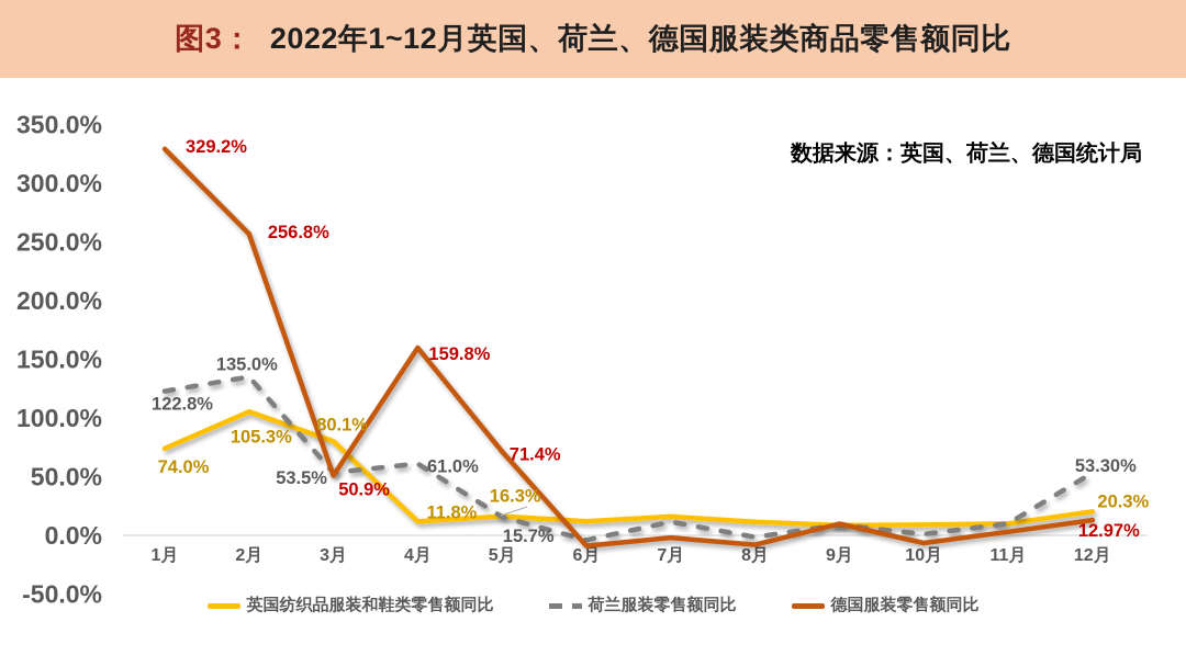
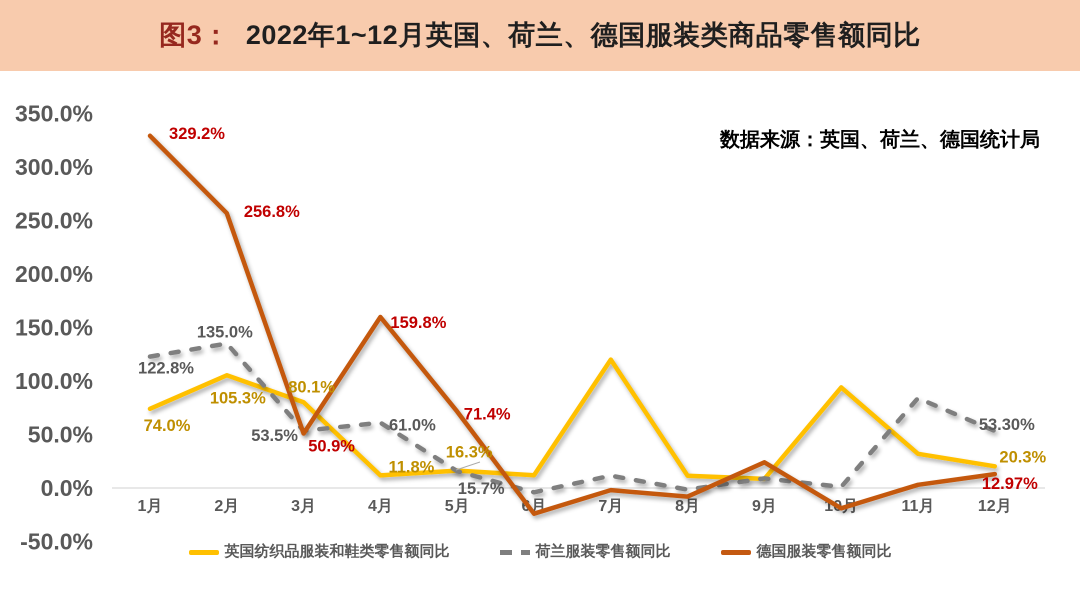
德国服装零售额同比/6月: -9% -> -24%
英国纺织品服装和鞋类零售额同比/7月: 16% -> 120%
德国服装零售额同比/9月: 10% -> 24%
英国纺织品服装和鞋类零售额同比/10月: 9% -> 94%
德国服装零售额同比/10月: -6% -> -19%
英国纺织品服装和鞋类零售额同比/11月: 10% -> 32%
荷兰服装零售额同比/11月: 10% -> 84%
